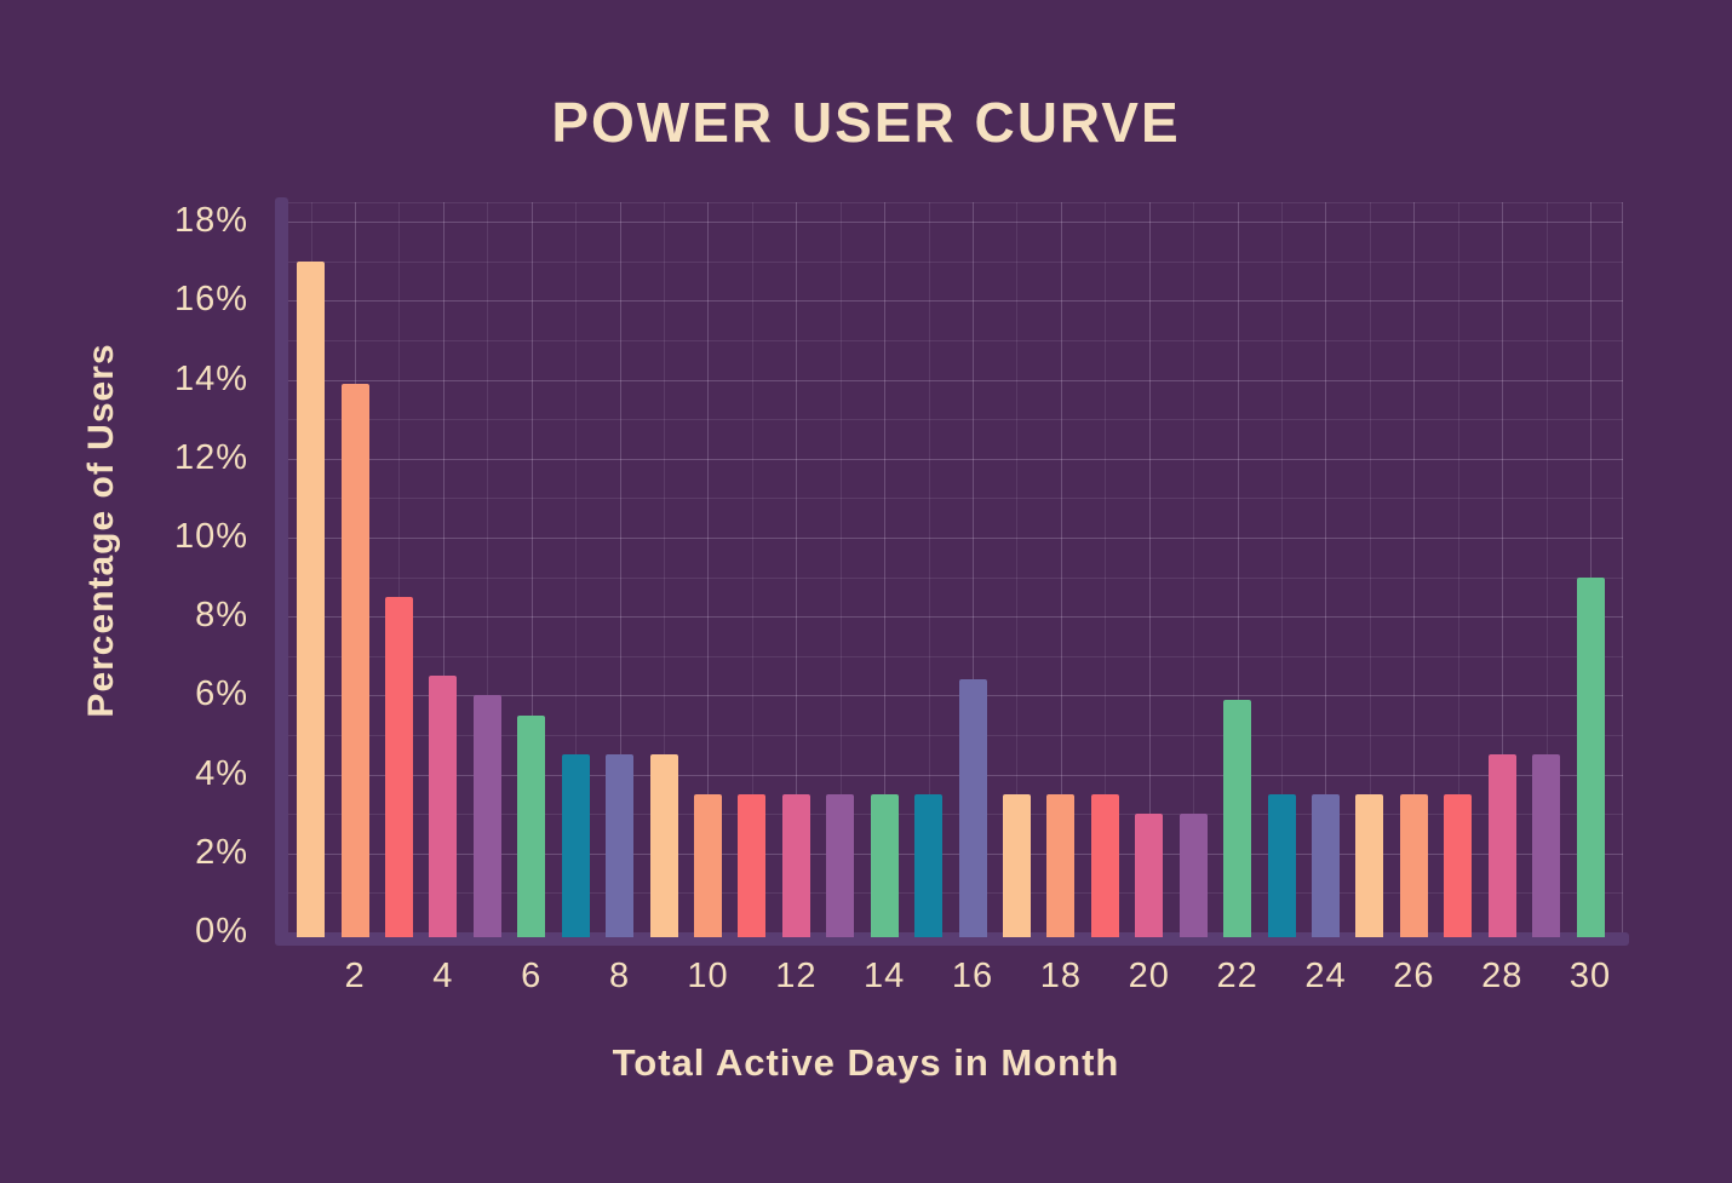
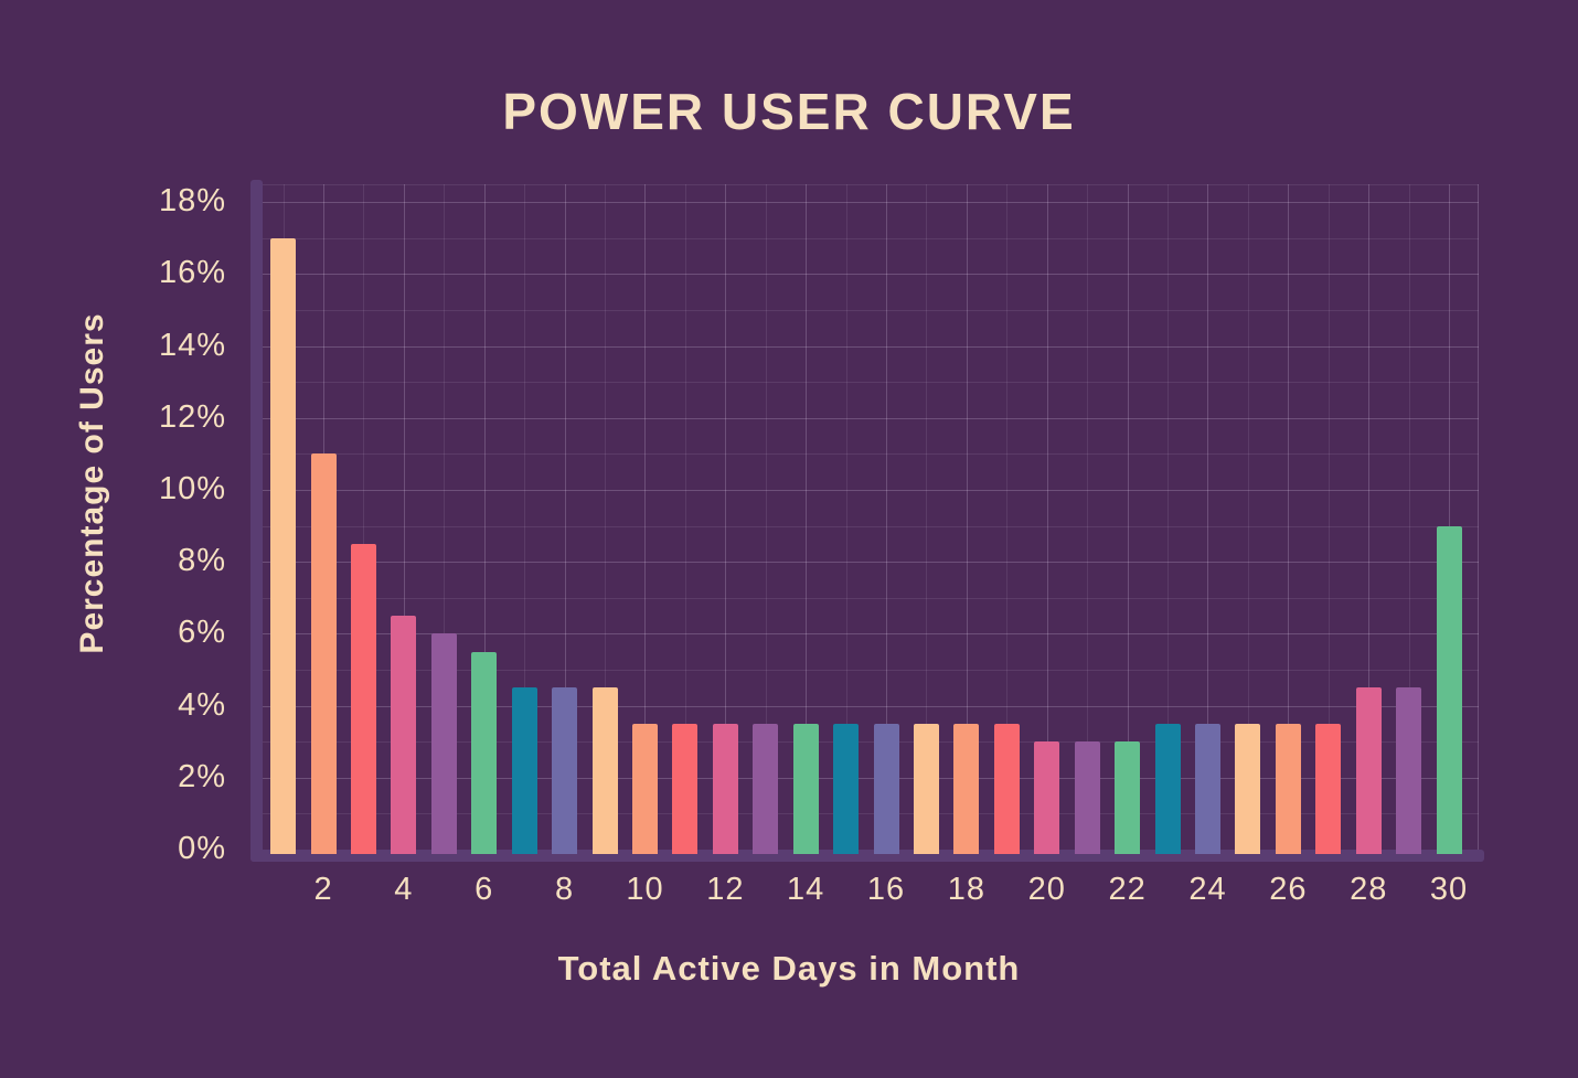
2: 13.9% -> 11.0%
16: 6.4% -> 3.5%
22: 5.9% -> 3.0%
